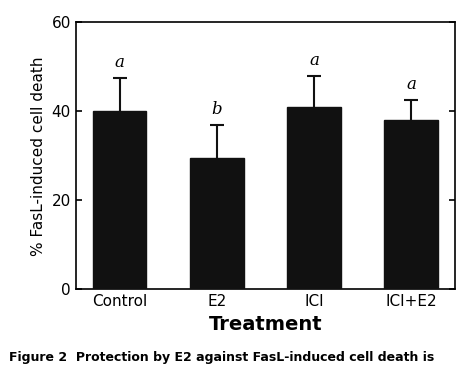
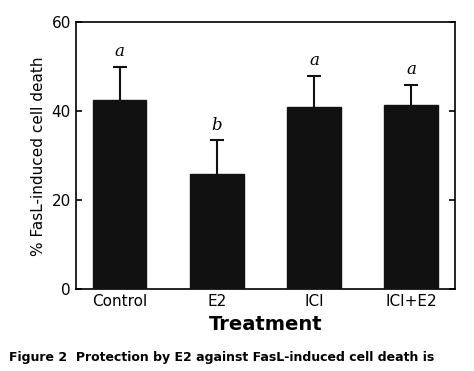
Control: 40.0 -> 42.5
E2: 29.5 -> 26.0
ICI+E2: 38.0 -> 41.5
